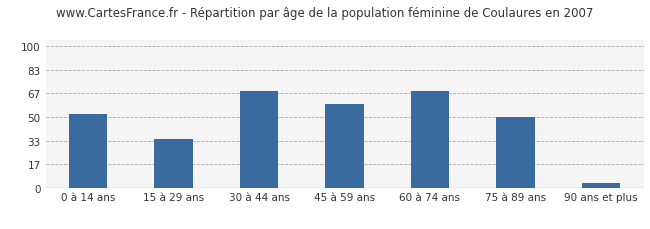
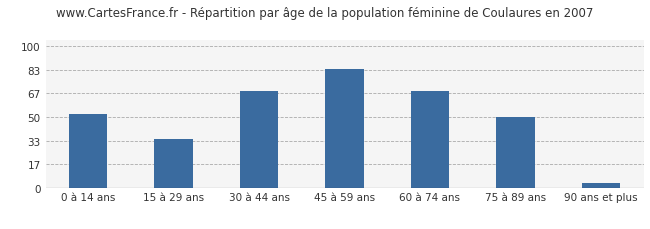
45 à 59 ans: 59 -> 84
